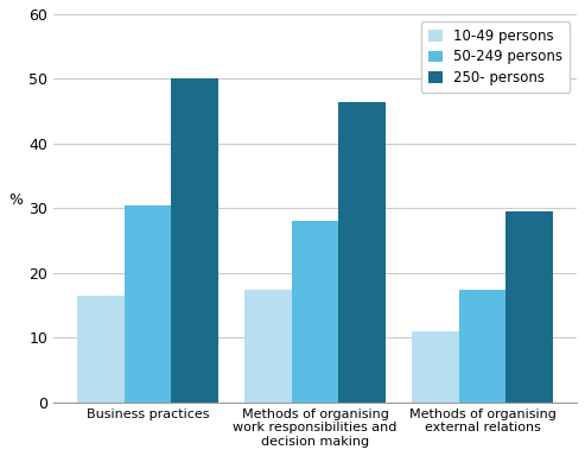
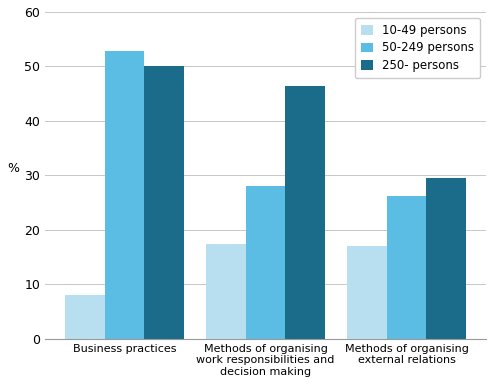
10-49 persons/Business practices: 16.5 -> 8.0
50-249 persons/Business practices: 30.5 -> 52.8
10-49 persons/Methods of organising external relations: 11.0 -> 17.0
50-249 persons/Methods of organising external relations: 17.5 -> 26.2
